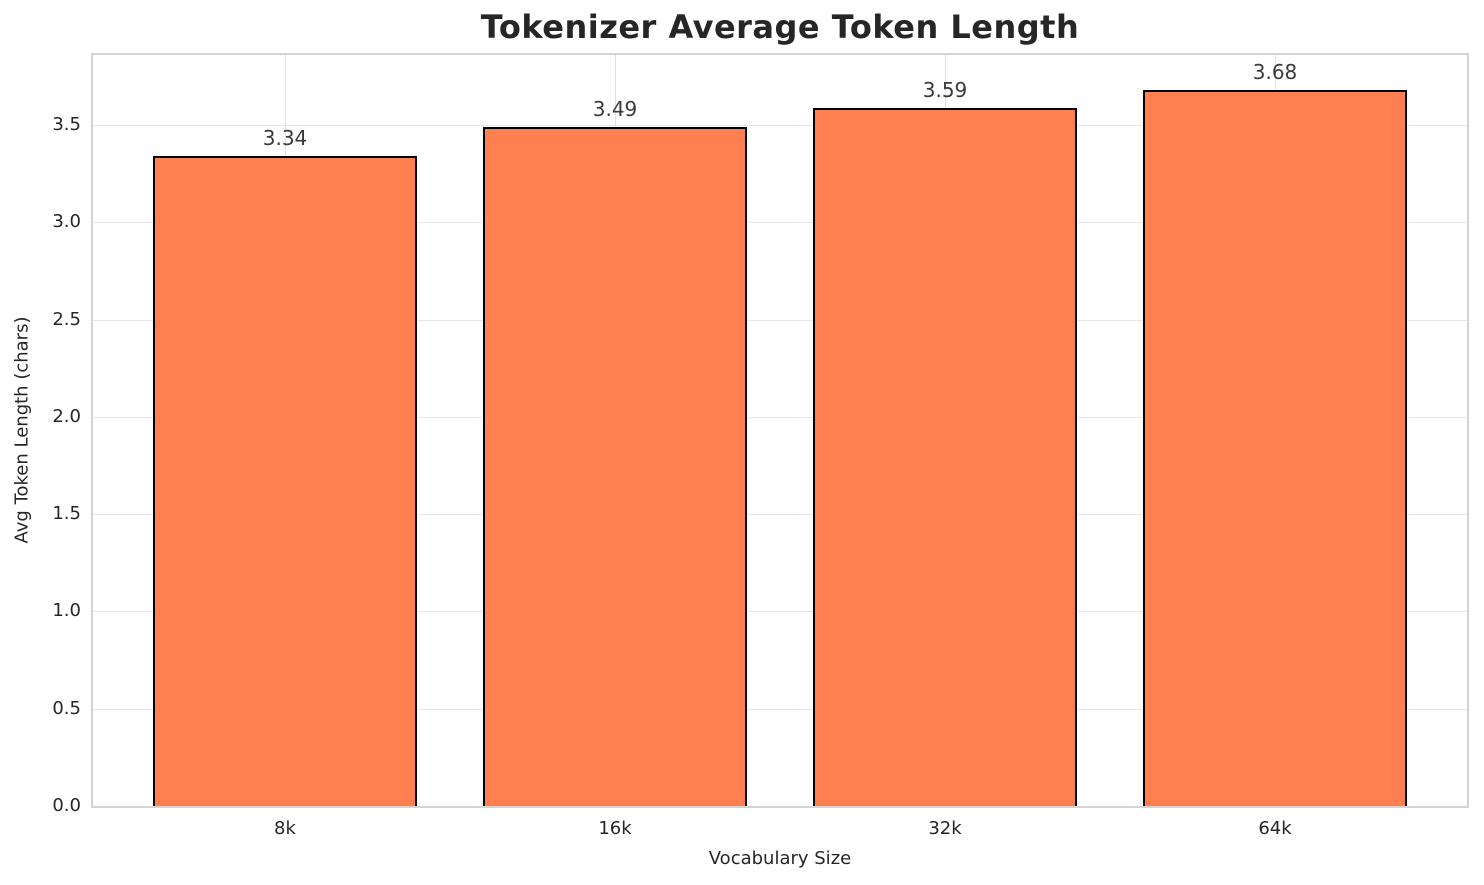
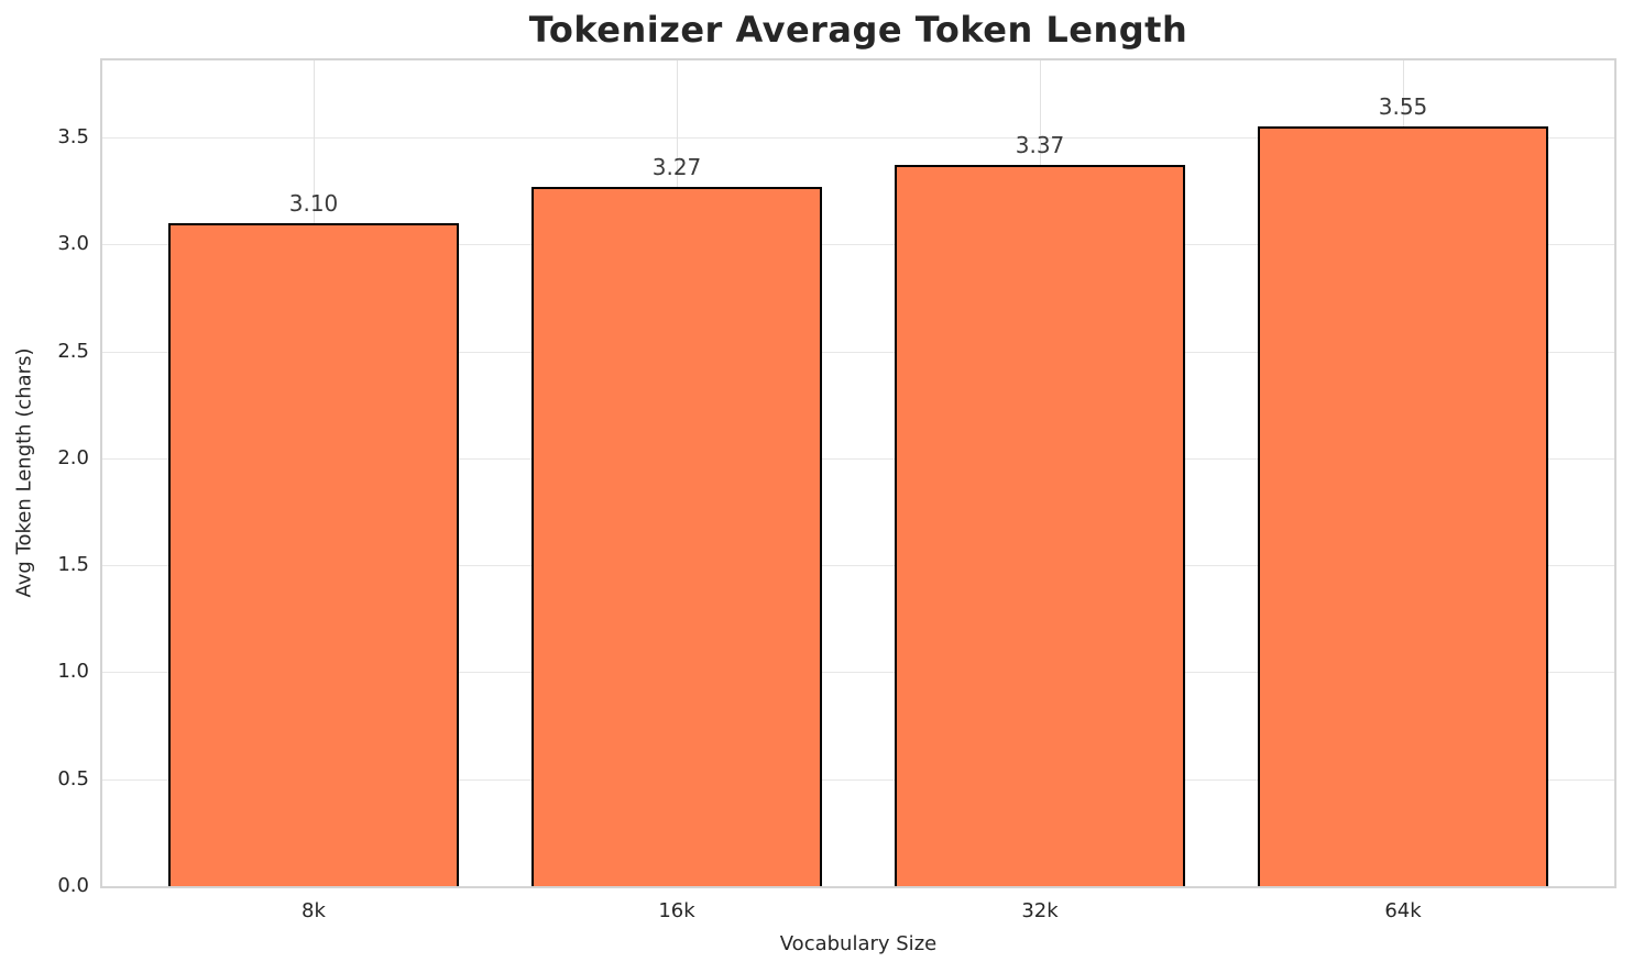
8k: 3.34 -> 3.10
16k: 3.49 -> 3.27
32k: 3.59 -> 3.37
64k: 3.68 -> 3.55
